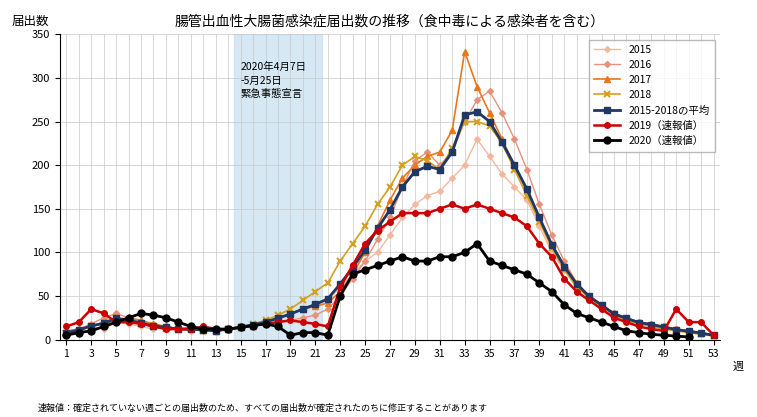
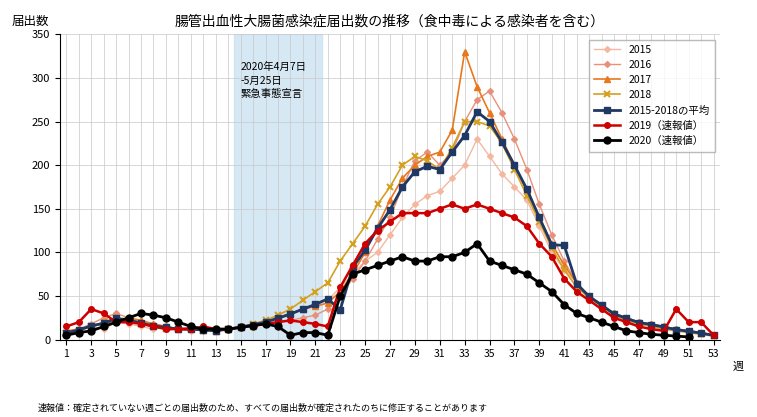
2015-2018の平均/23: 64 -> 34
2015-2018の平均/33: 258 -> 234
2015-2018の平均/41: 84 -> 108
